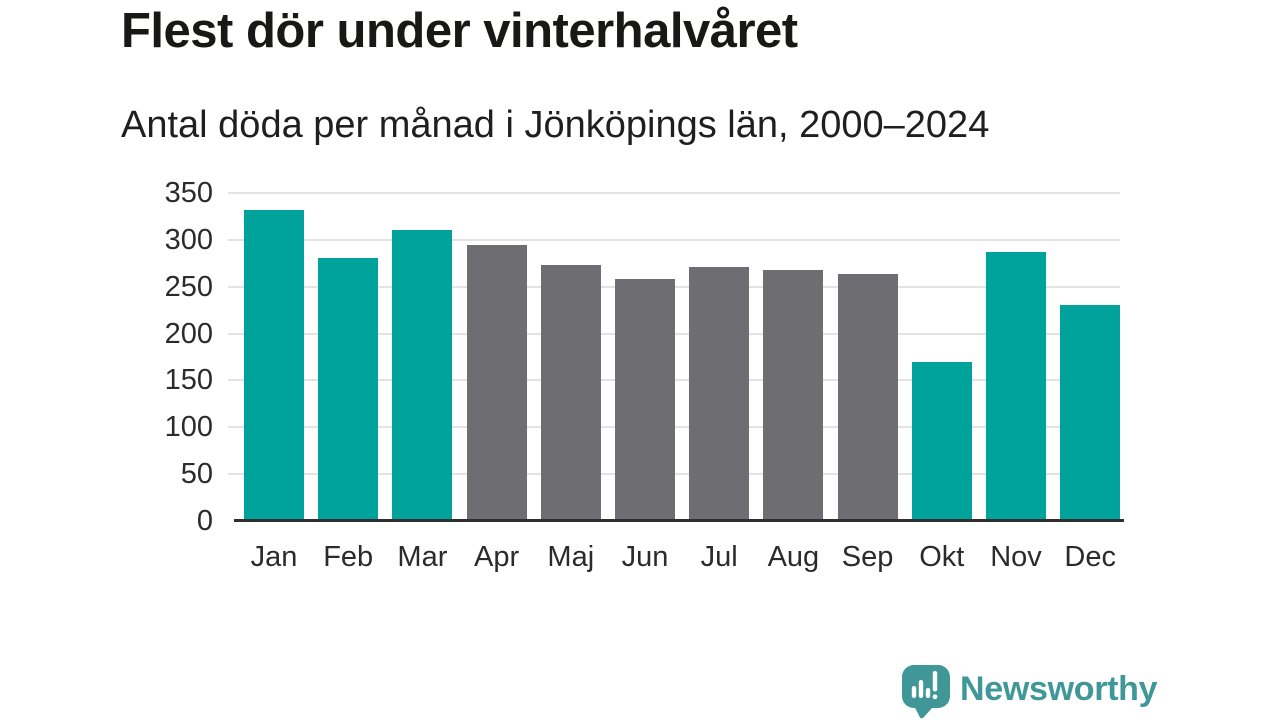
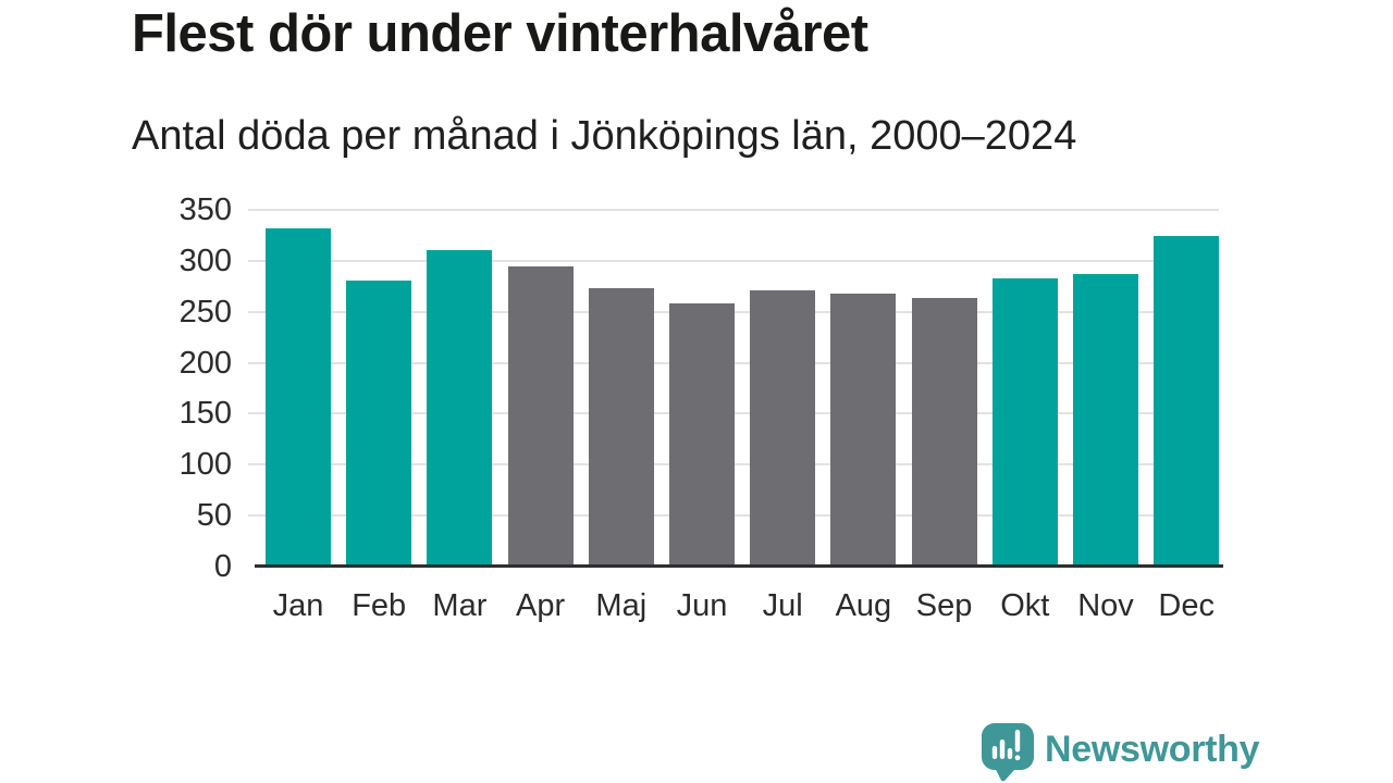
Okt: 170 -> 280
Dec: 230 -> 320
